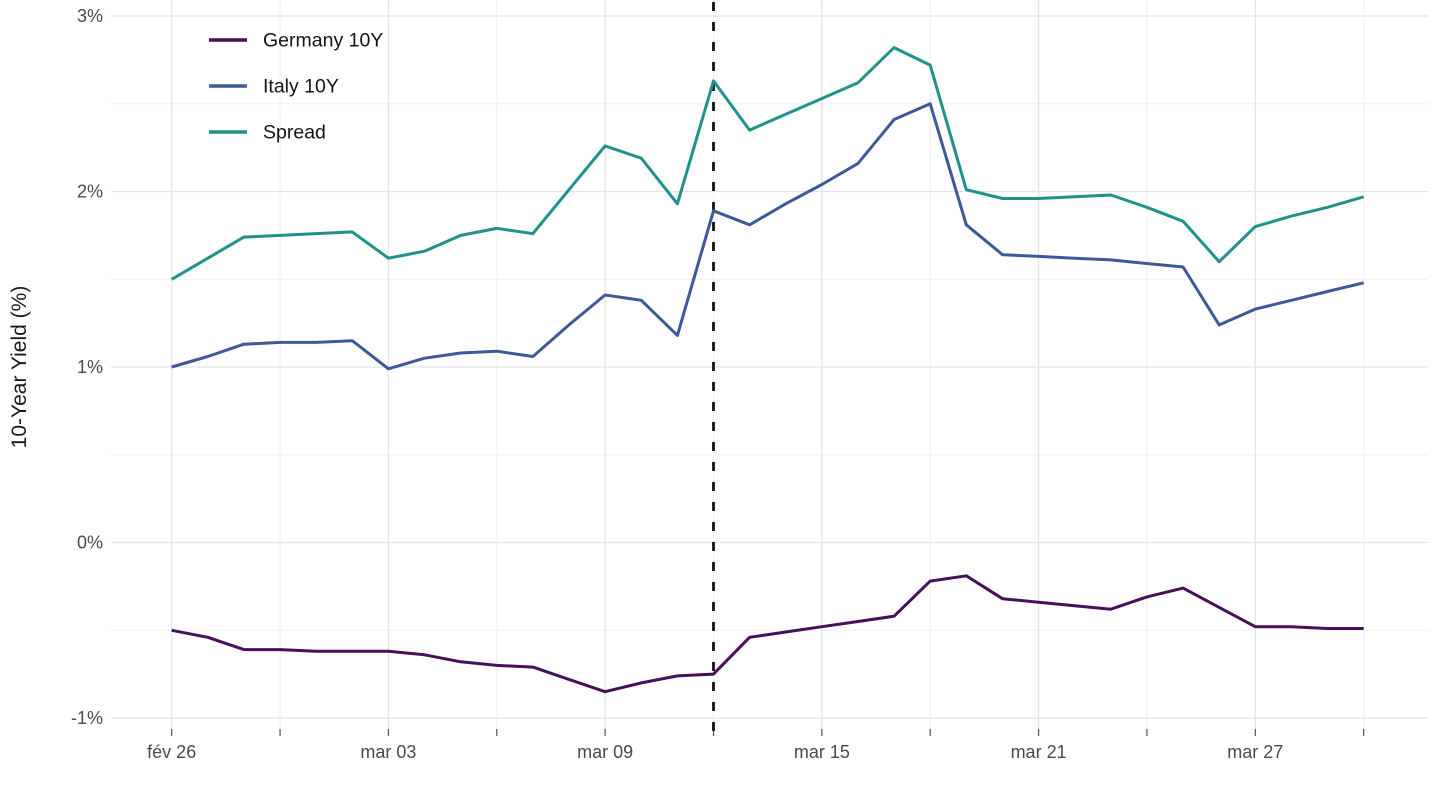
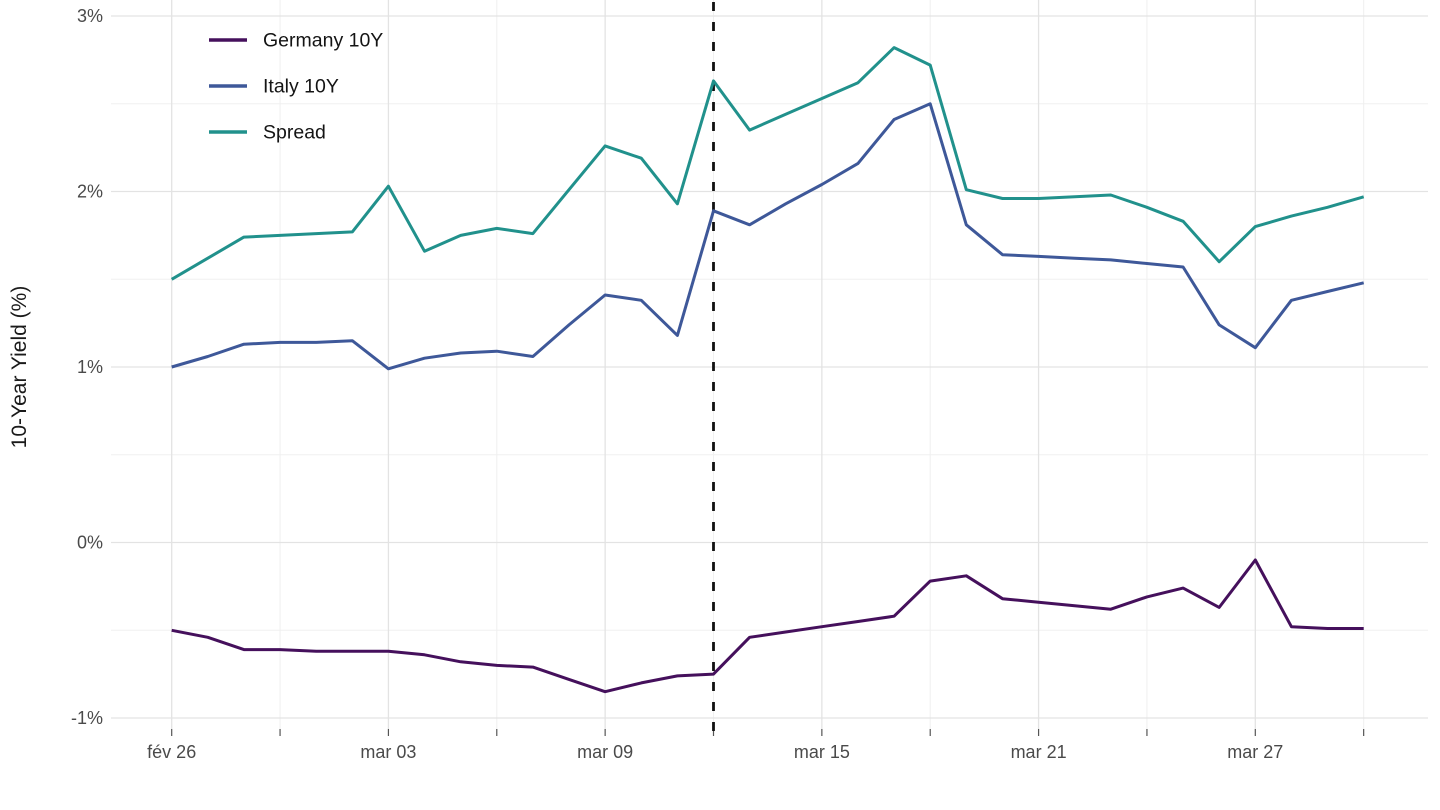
Spread/mar 03: 1.62% -> 2.03%
Germany 10Y/mar 27: -0.48% -> -0.10%
Italy 10Y/mar 27: 1.33% -> 1.11%
